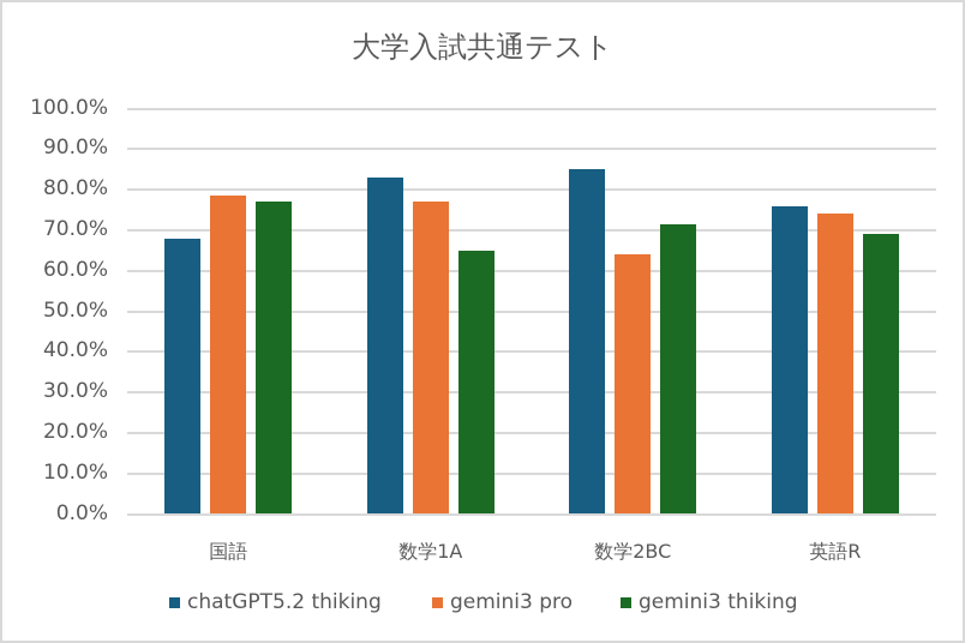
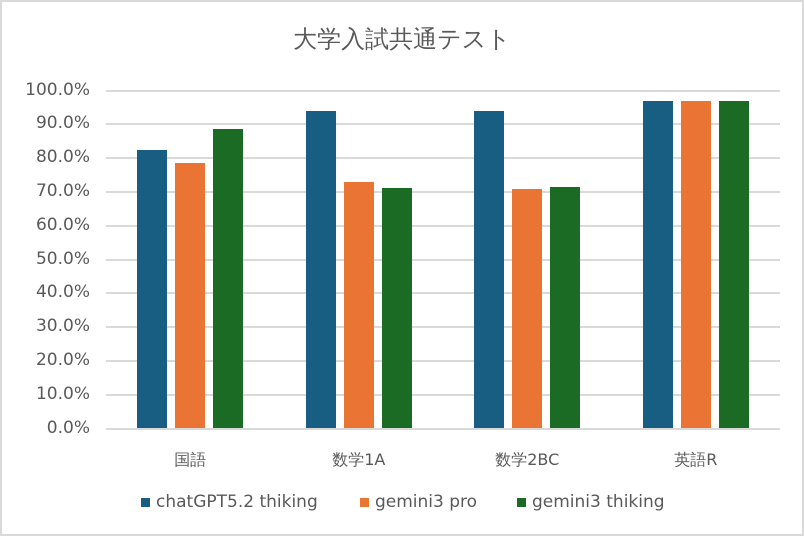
chatGPT5.2 thiking/国語: 68% -> 82%
gemini3 thiking/国語: 77% -> 89%
chatGPT5.2 thiking/数学1A: 83% -> 94%
gemini3 pro/数学1A: 77% -> 73%
gemini3 thiking/数学1A: 65% -> 71%
chatGPT5.2 thiking/数学2BC: 85% -> 94%
gemini3 pro/数学2BC: 64% -> 71%
chatGPT5.2 thiking/英語R: 76% -> 97%
gemini3 pro/英語R: 74% -> 97%
gemini3 thiking/英語R: 69% -> 97%
